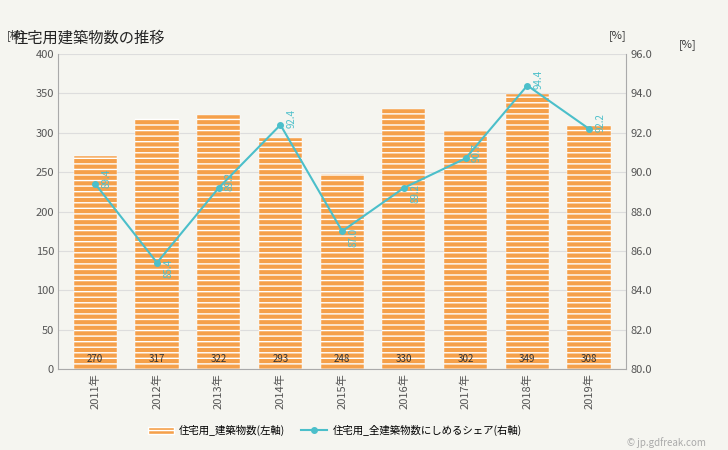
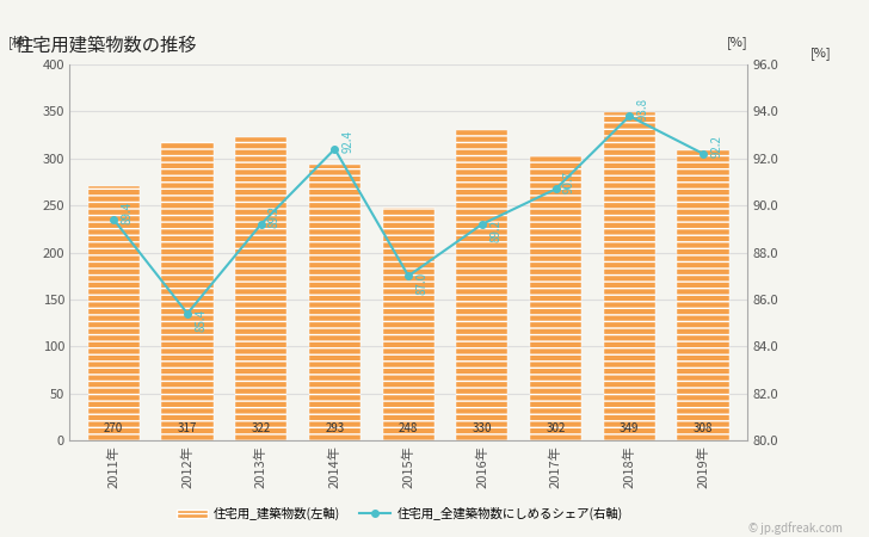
住宅用_全建築物数にしめるシェア(右軸)/2018年: 94.4 -> 93.8
